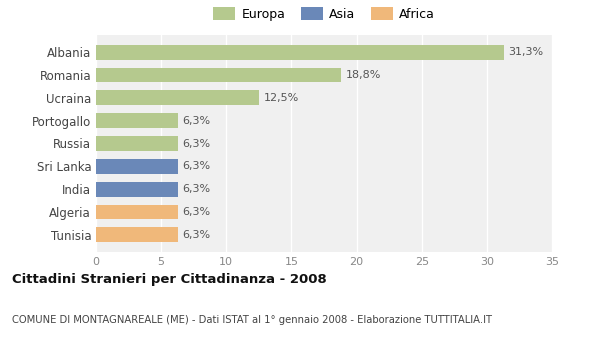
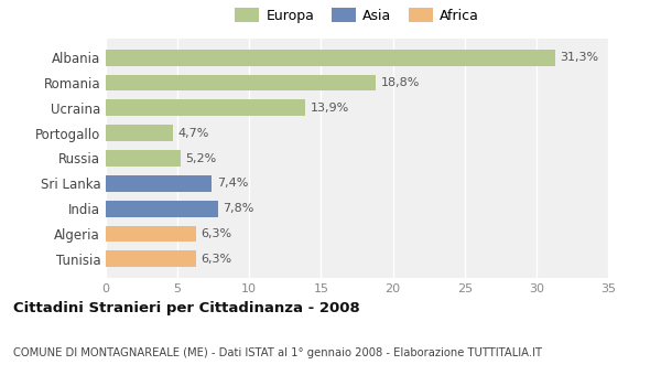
Ucraina: 12,5% -> 13,9%
Portogallo: 6,3% -> 4,7%
Russia: 6,3% -> 5,2%
Sri Lanka: 6,3% -> 7,4%
India: 6,3% -> 7,8%
